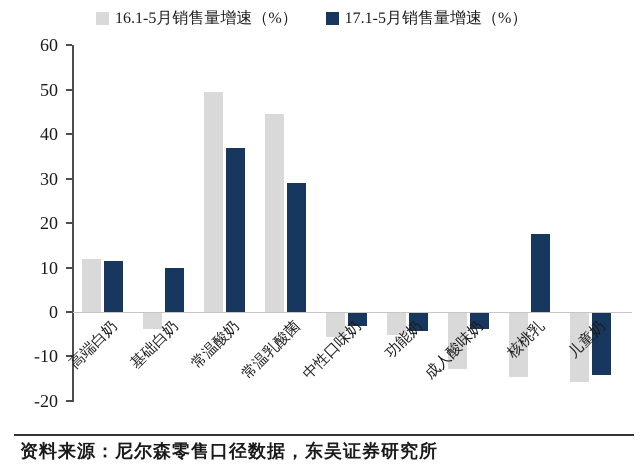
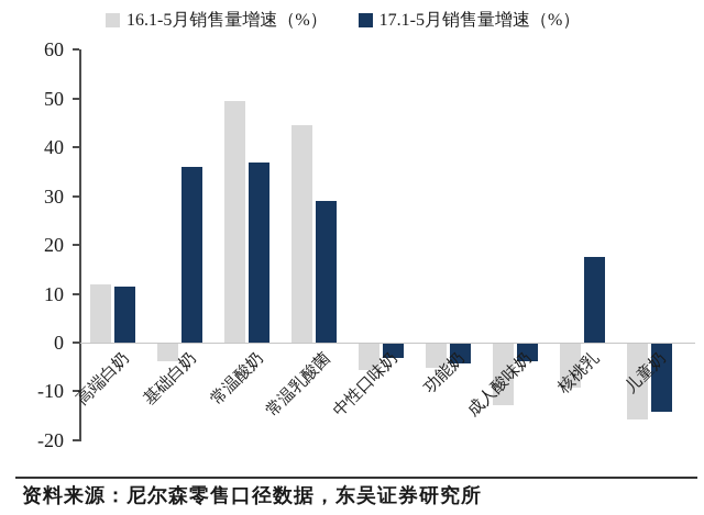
17.1-5月销售量增速（%）/基础白奶: 10 -> 36
16.1-5月销售量增速（%）/核桃乳: -14 -> -9
